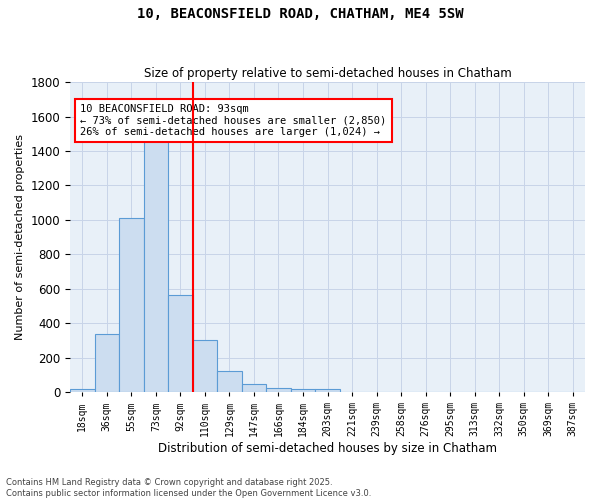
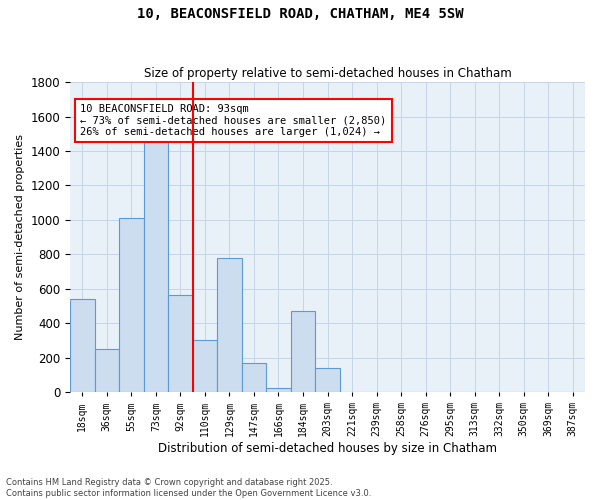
18sqm: 20 -> 540
36sqm: 340 -> 250
129sqm: 120 -> 780
147sqm: 40 -> 170
184sqm: 20 -> 470
203sqm: 20 -> 140
